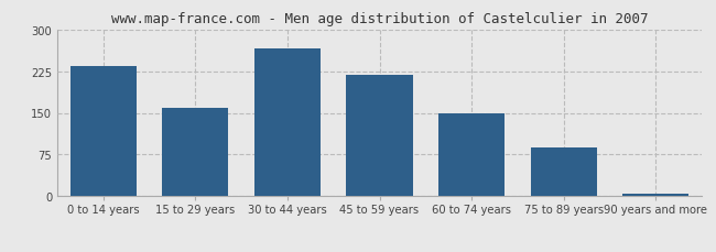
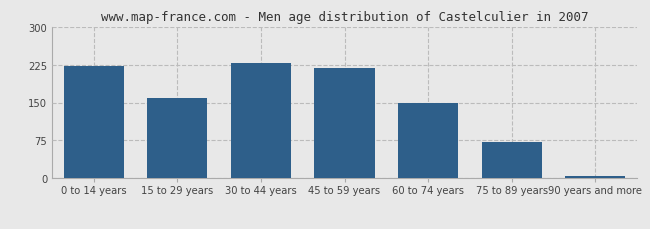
0 to 14 years: 234 -> 222
30 to 44 years: 266 -> 228
75 to 89 years: 88 -> 71
